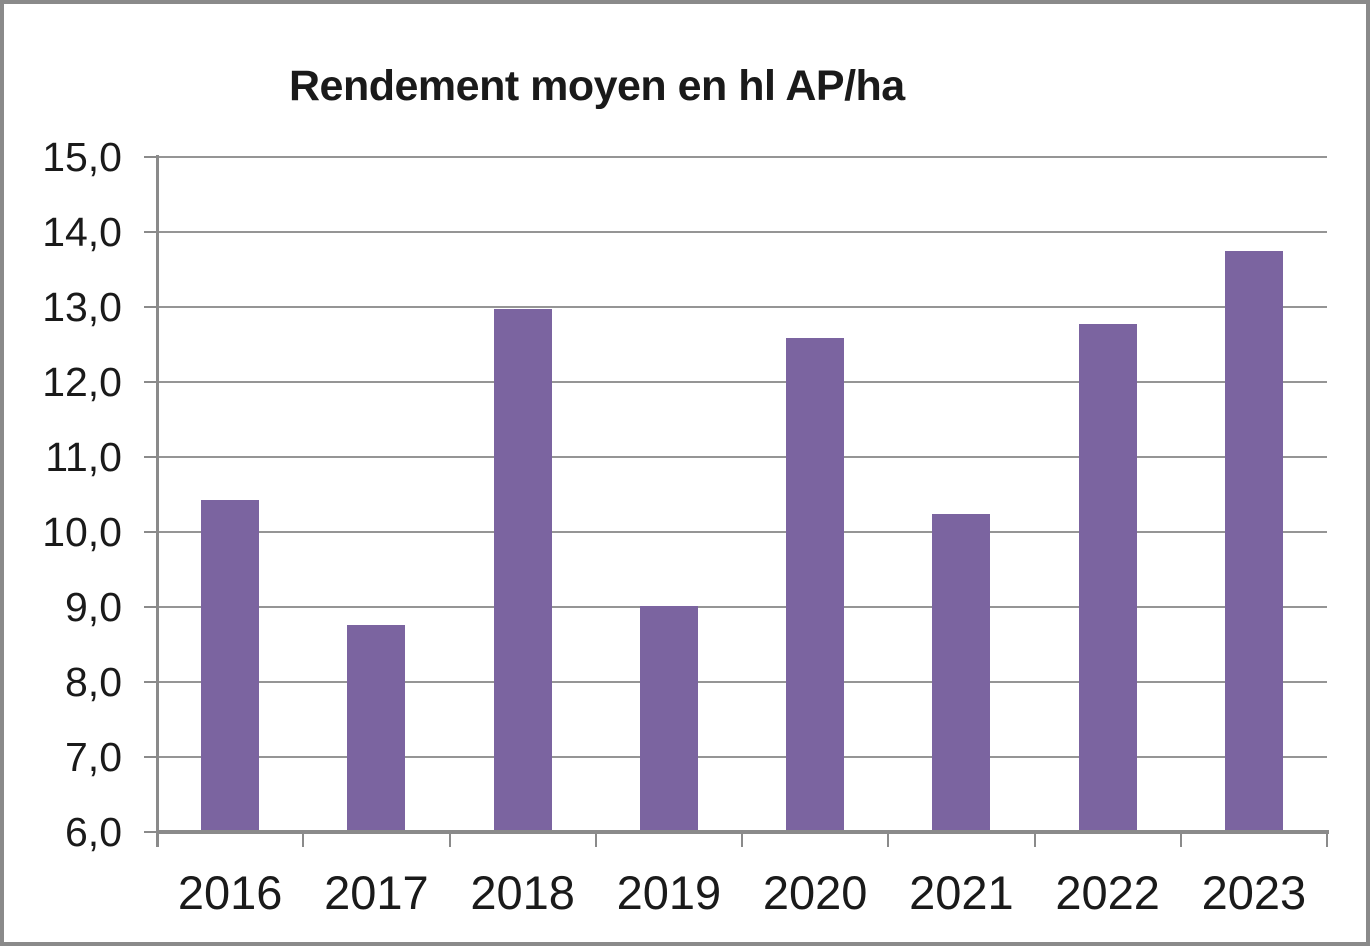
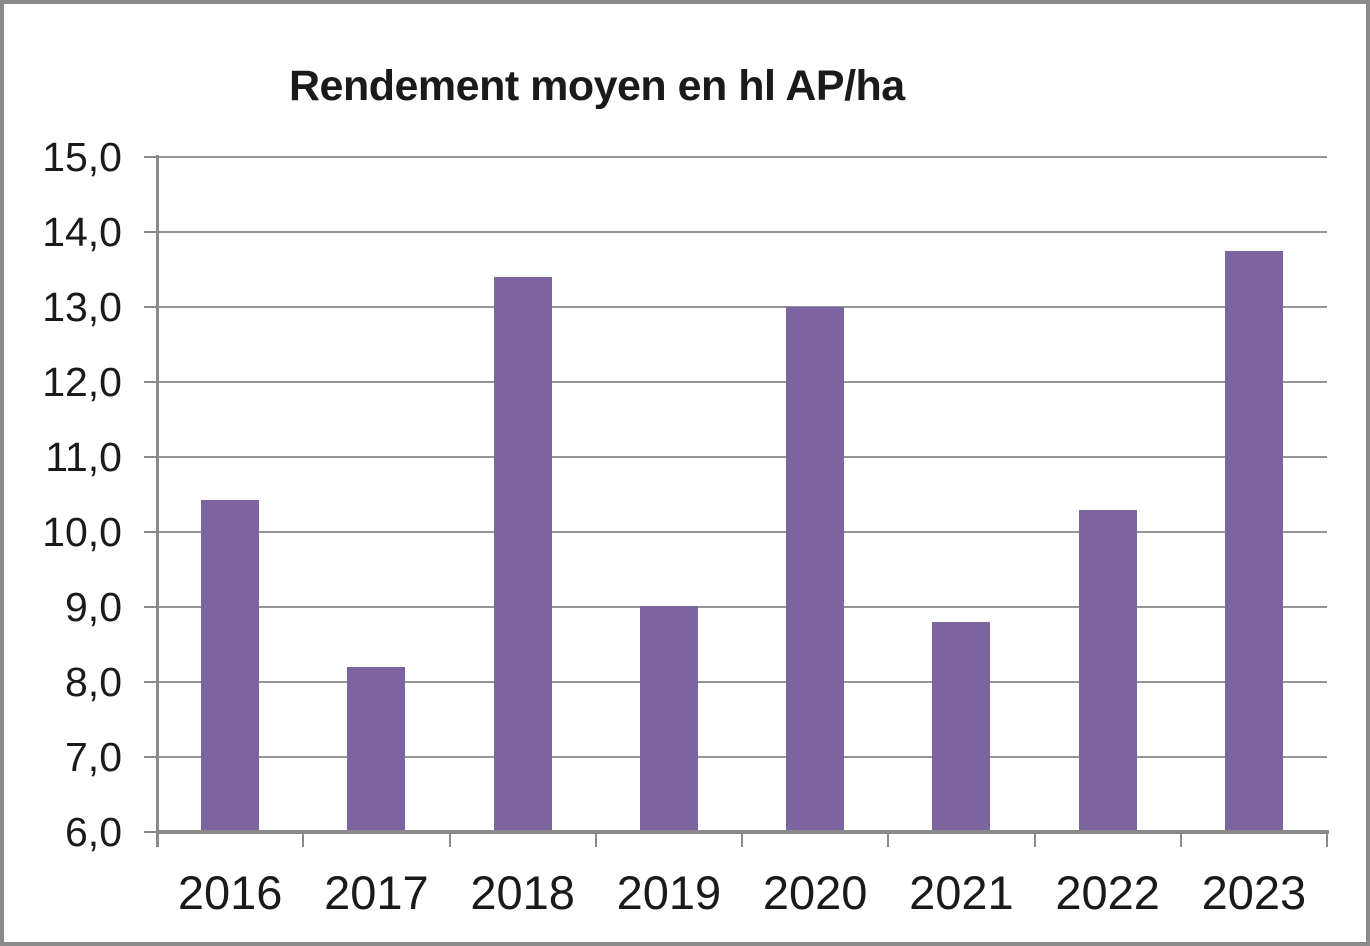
2017: 8,8 -> 8,2
2018: 13,0 -> 13,4
2020: 12,6 -> 13,0
2021: 10,2 -> 8,8
2022: 12,8 -> 10,3
